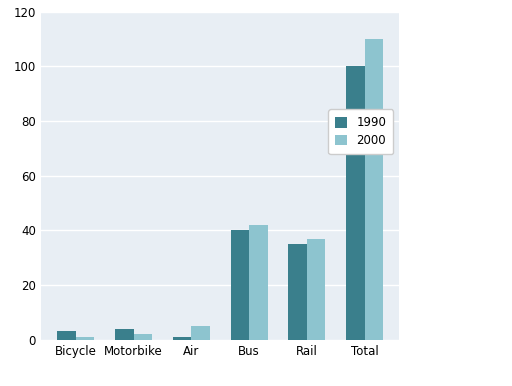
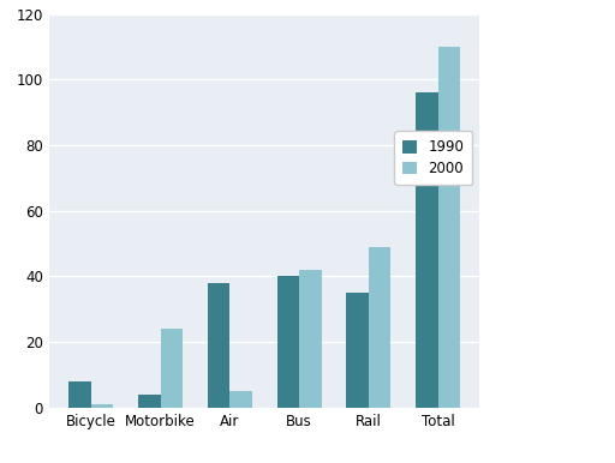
1990/Bicycle: 3 -> 8
2000/Motorbike: 2 -> 24
1990/Air: 1 -> 38
2000/Rail: 37 -> 49
1990/Total: 100 -> 96
